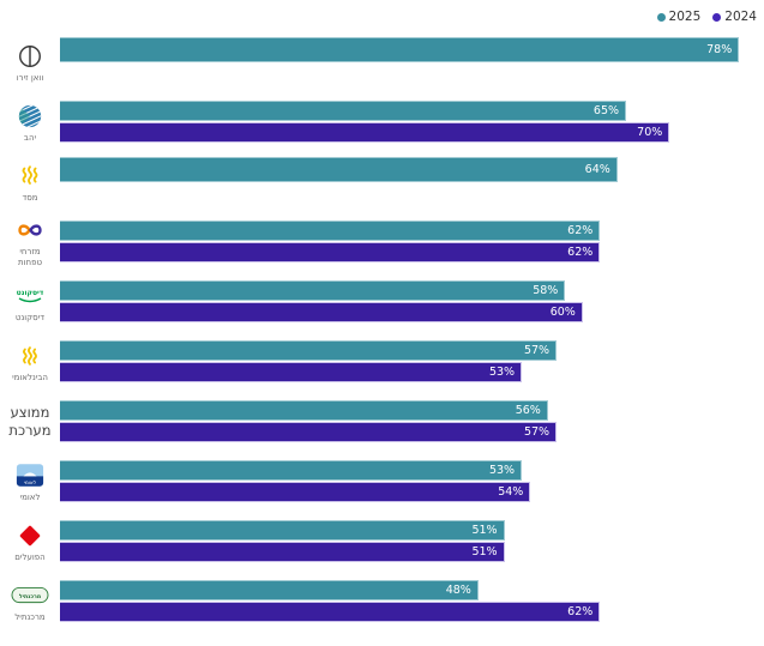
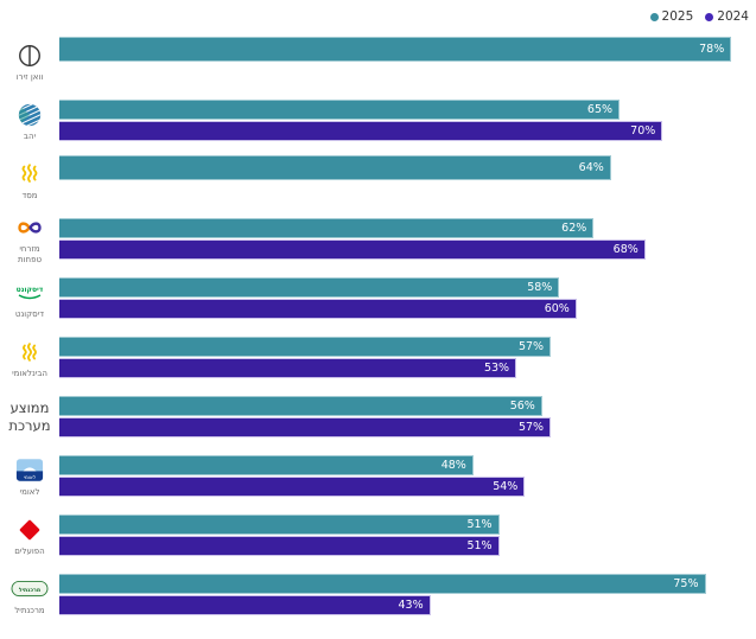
2024/מזרחי טפחות: 62% -> 68%
2025/לאומי: 53% -> 48%
2025/מרכנתיל: 48% -> 75%
2024/מרכנתיל: 62% -> 43%
